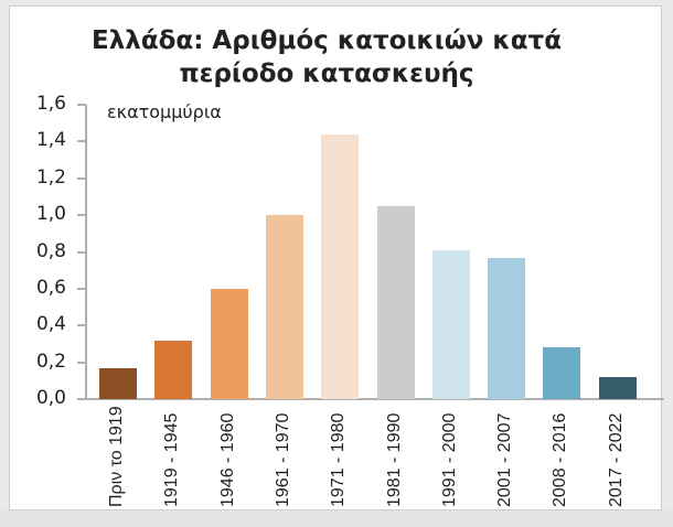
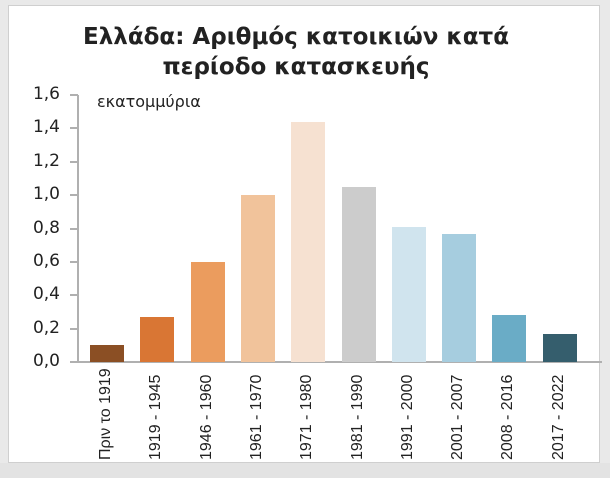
Πριν το 1919: 0,17 -> 0,10
1919 - 1945: 0,32 -> 0,27
2017 - 2022: 0,12 -> 0,17
